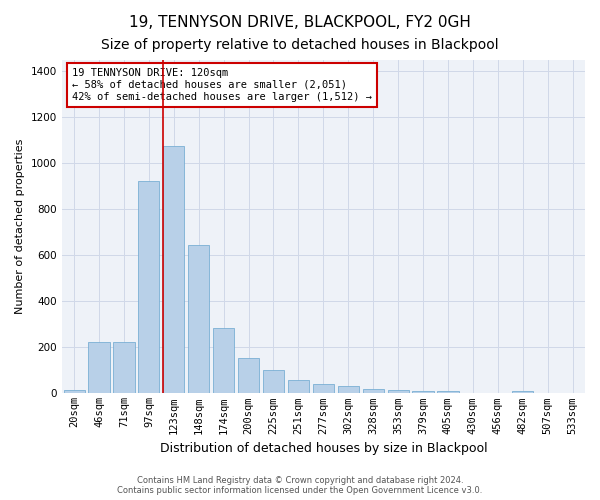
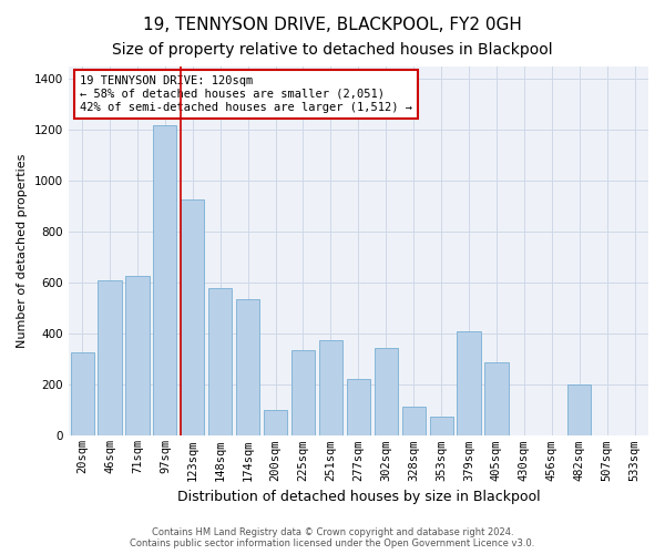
20sqm: 15 -> 330
46sqm: 225 -> 610
71sqm: 225 -> 630
97sqm: 925 -> 1220
123sqm: 1075 -> 930
148sqm: 645 -> 580
174sqm: 285 -> 535
200sqm: 155 -> 100
225sqm: 100 -> 335
251sqm: 60 -> 375
277sqm: 40 -> 225
302sqm: 30 -> 345
328sqm: 20 -> 115
353sqm: 15 -> 75
379sqm: 12 -> 410
405sqm: 10 -> 290
482sqm: 10 -> 200
